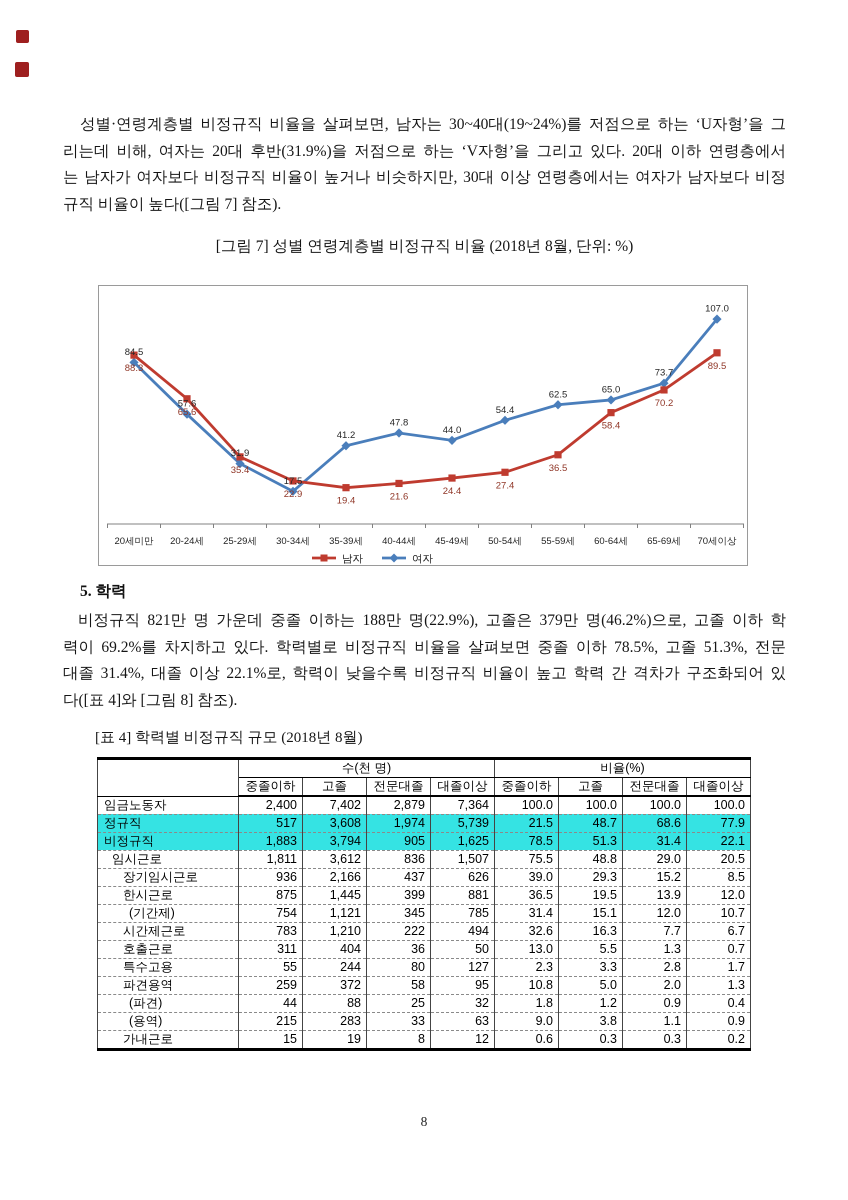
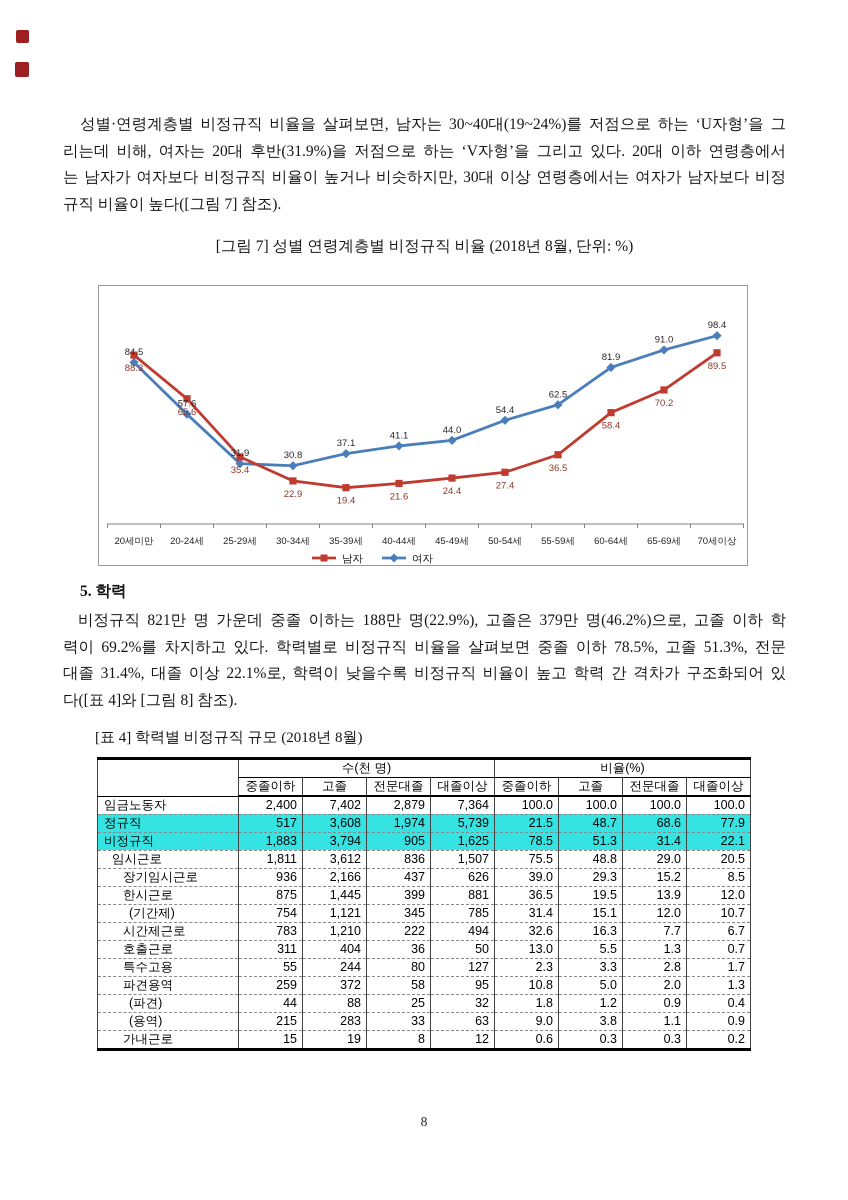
여자/30-34세: 17.5 -> 30.8
여자/35-39세: 41.2 -> 37.1
여자/40-44세: 47.8 -> 41.1
여자/60-64세: 65.0 -> 81.9
여자/65-69세: 73.7 -> 91.0
여자/70세이상: 107.0 -> 98.4
